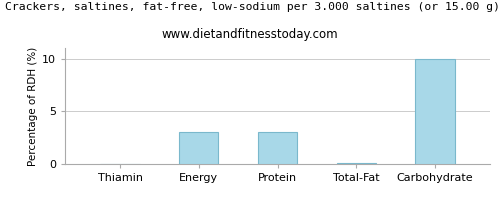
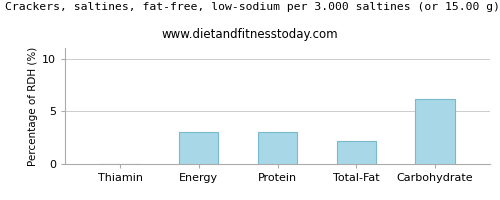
Total-Fat: 0.1 -> 2.2
Carbohydrate: 10.0 -> 6.2
